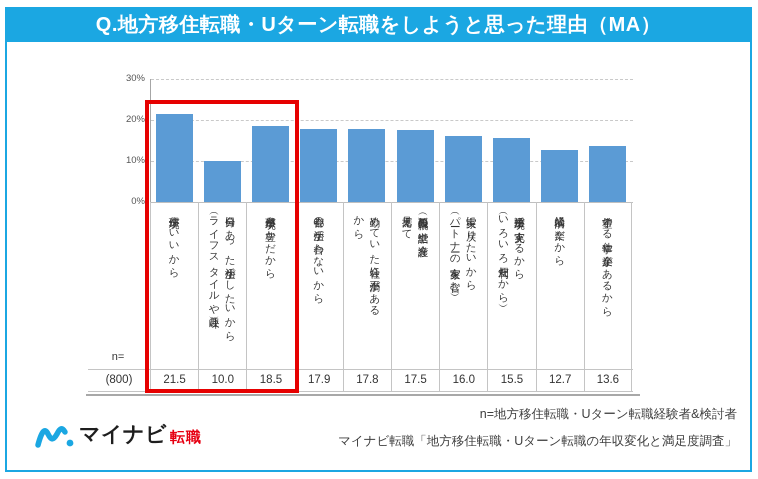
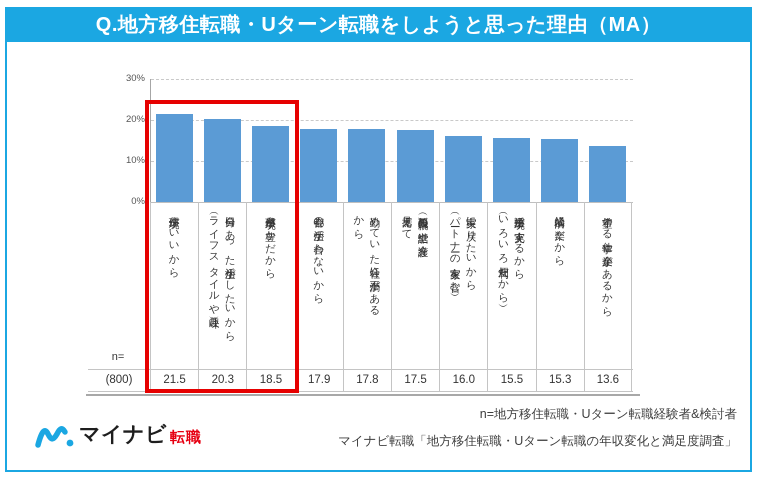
自分にあった生活がしたいから （ライフスタイルや趣味）: 10.0 -> 20.3
経済的に楽だから: 12.7 -> 15.3
